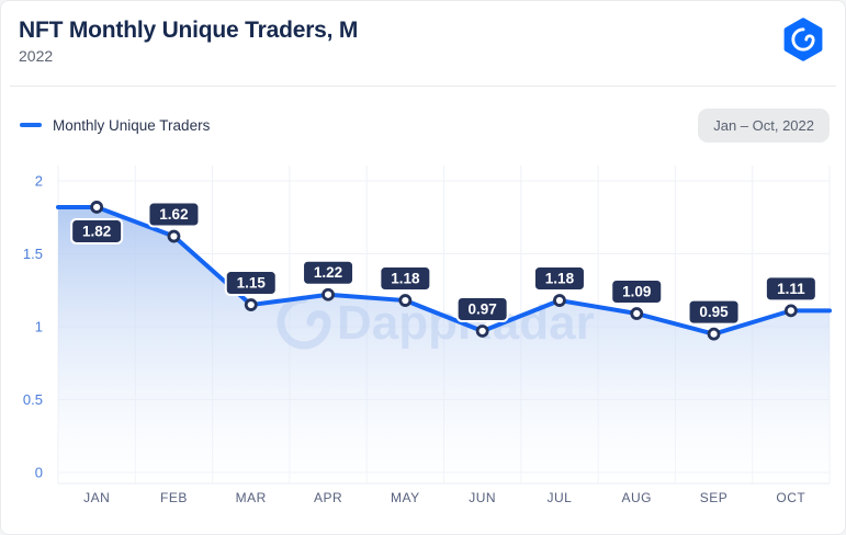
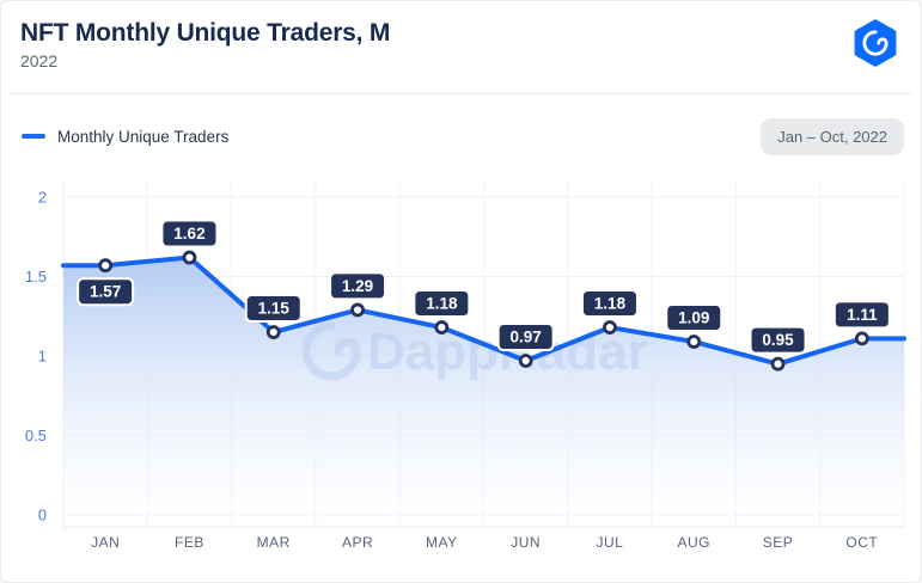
JAN: 1.82 -> 1.57
APR: 1.22 -> 1.29
